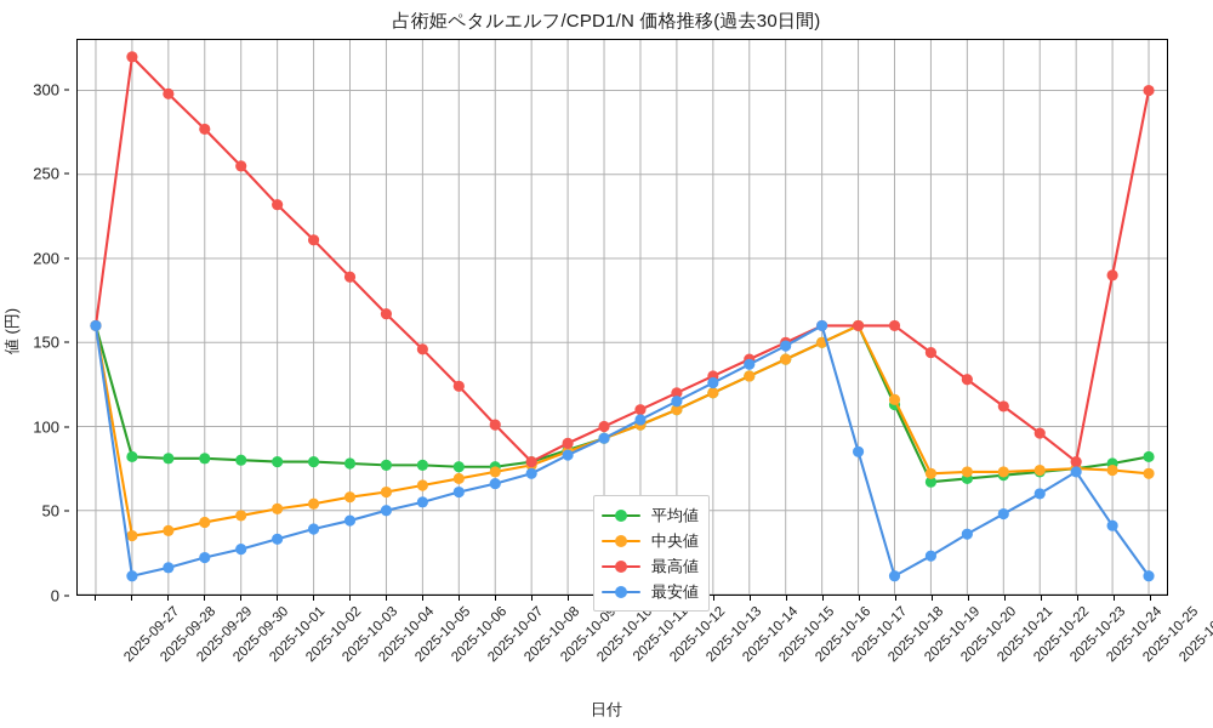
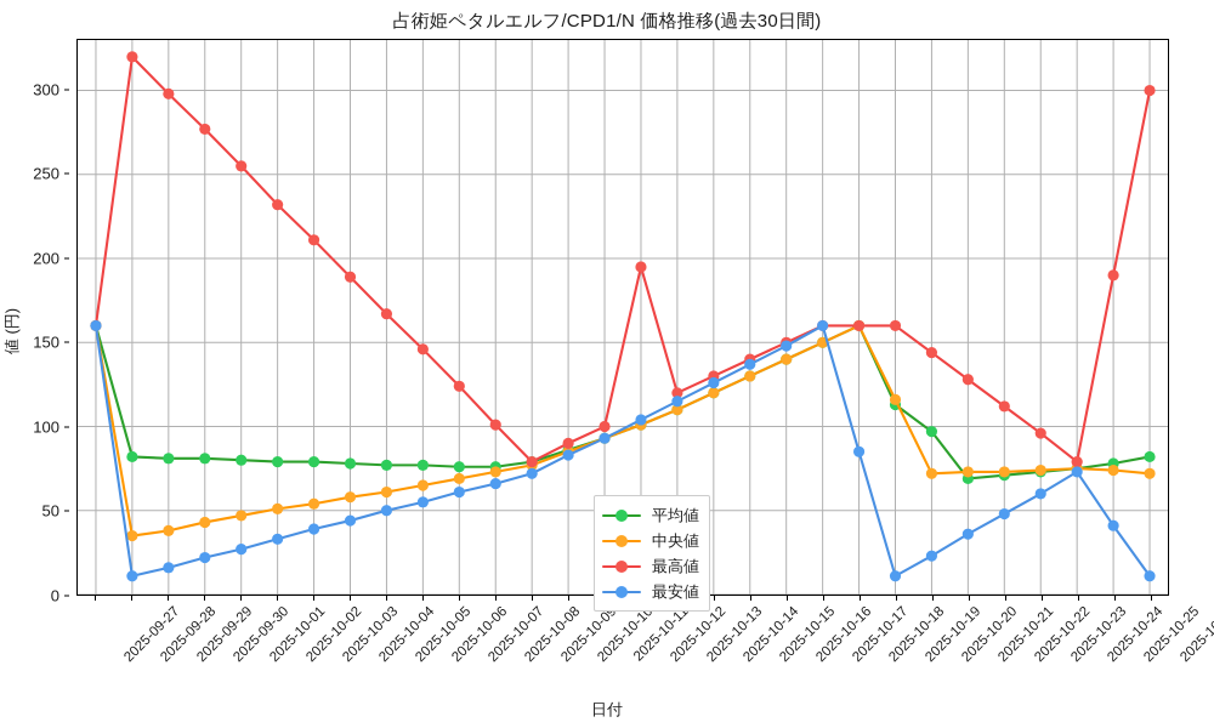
最高値/2025-10-12: 110 -> 195
平均値/2025-10-20: 67 -> 97
